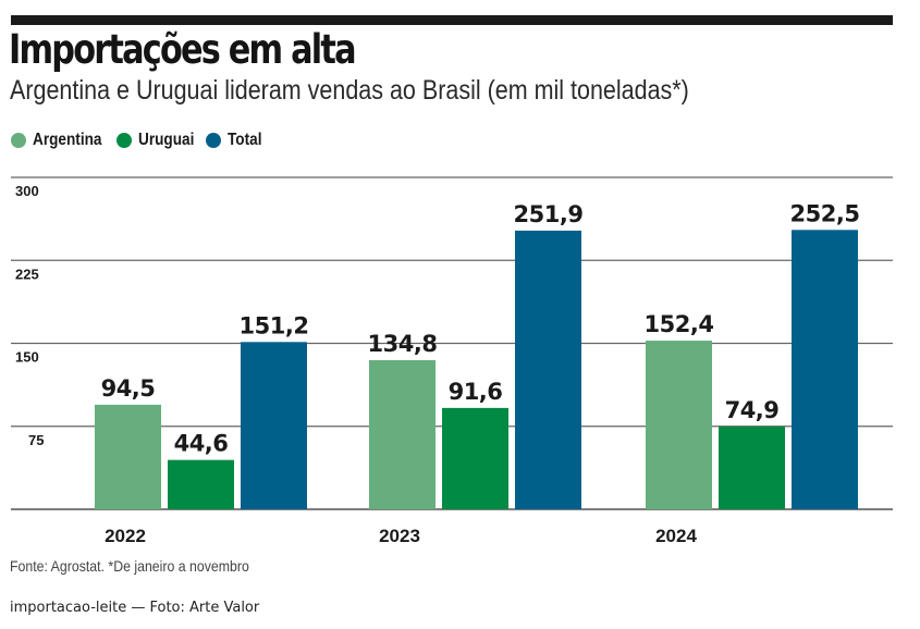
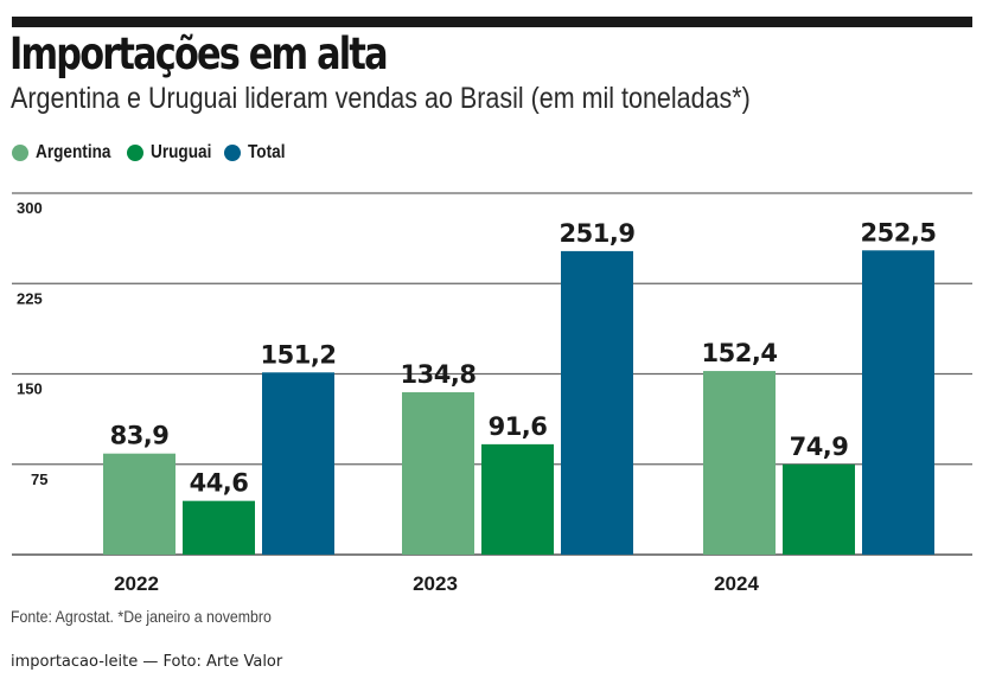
Argentina/2022: 94,5 -> 83,9
